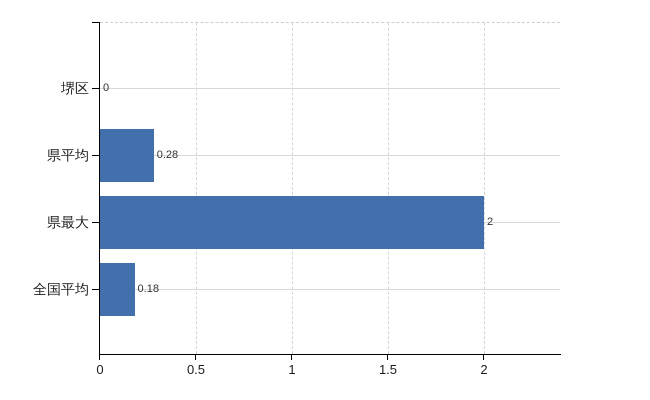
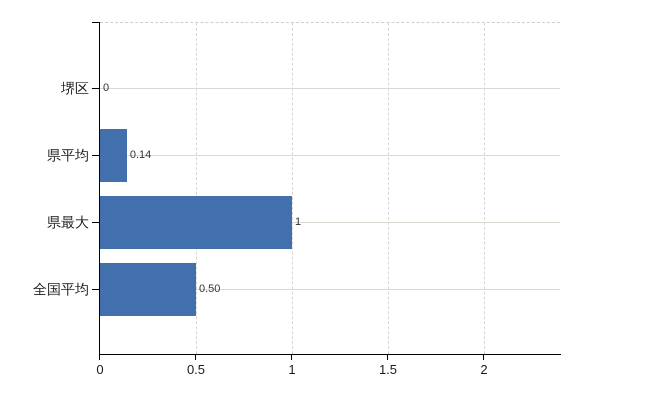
県平均: 0.28 -> 0.14
県最大: 2 -> 1
全国平均: 0.18 -> 0.50
